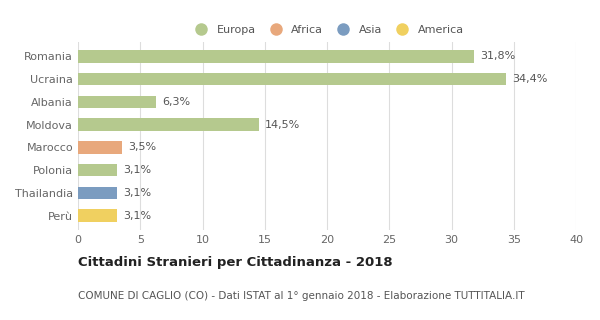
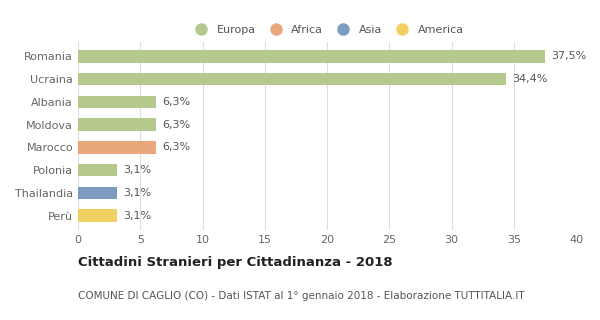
Romania: 31,8% -> 37,5%
Moldova: 14,5% -> 6,3%
Marocco: 3,5% -> 6,3%
